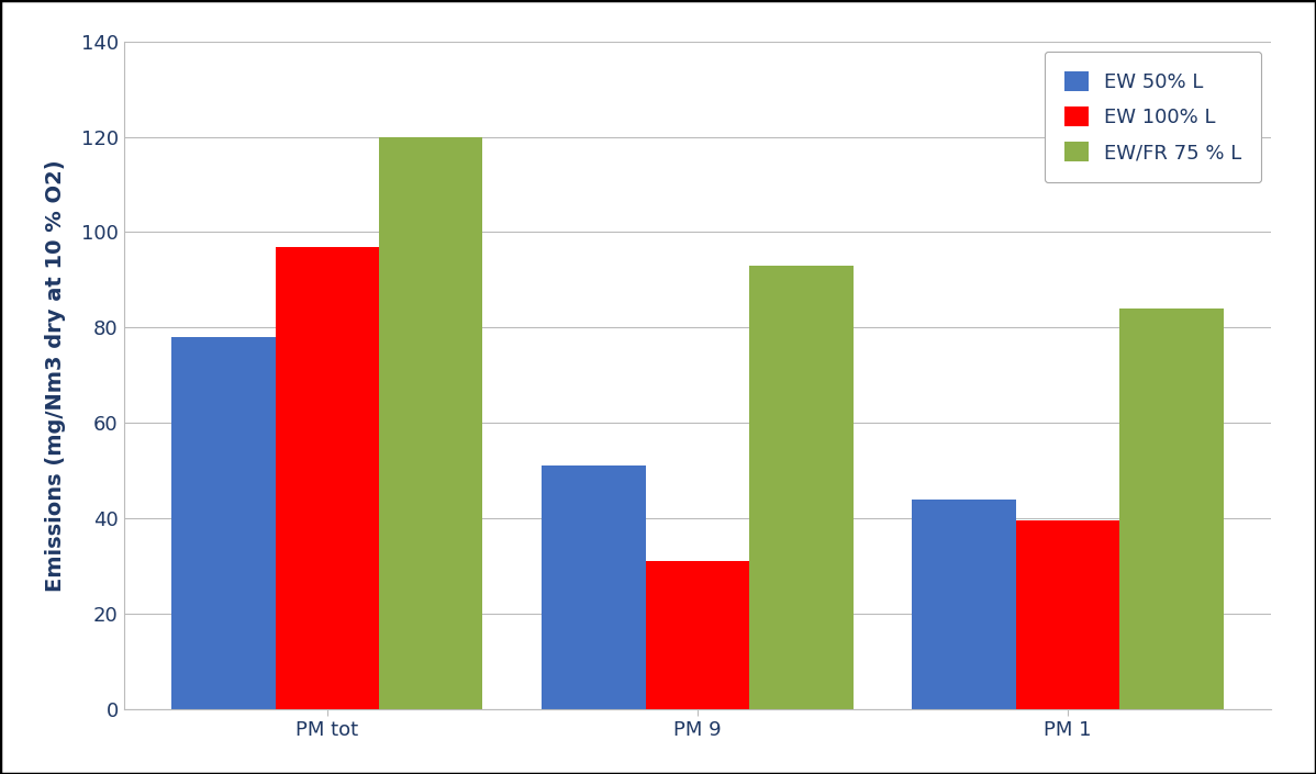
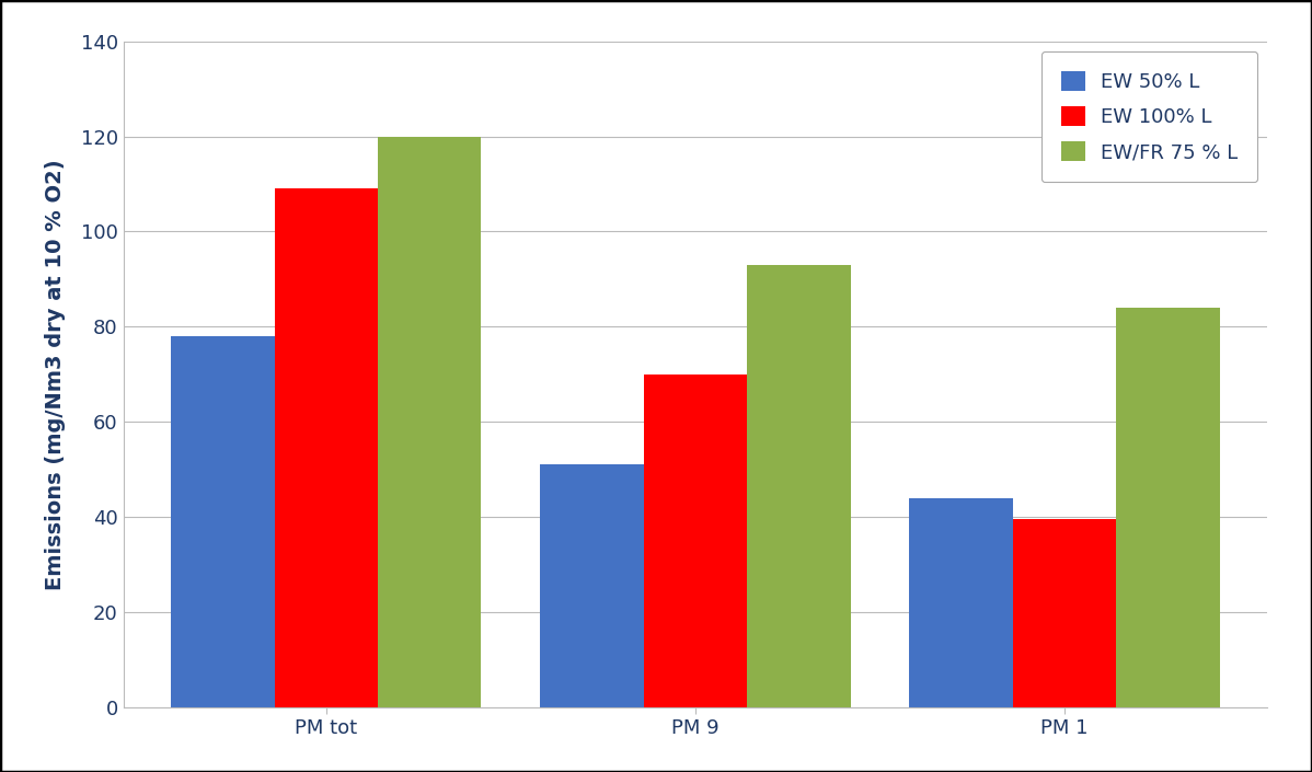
EW 100% L/PM tot: 97.0 -> 109.0
EW 100% L/PM 9: 31.0 -> 70.0
